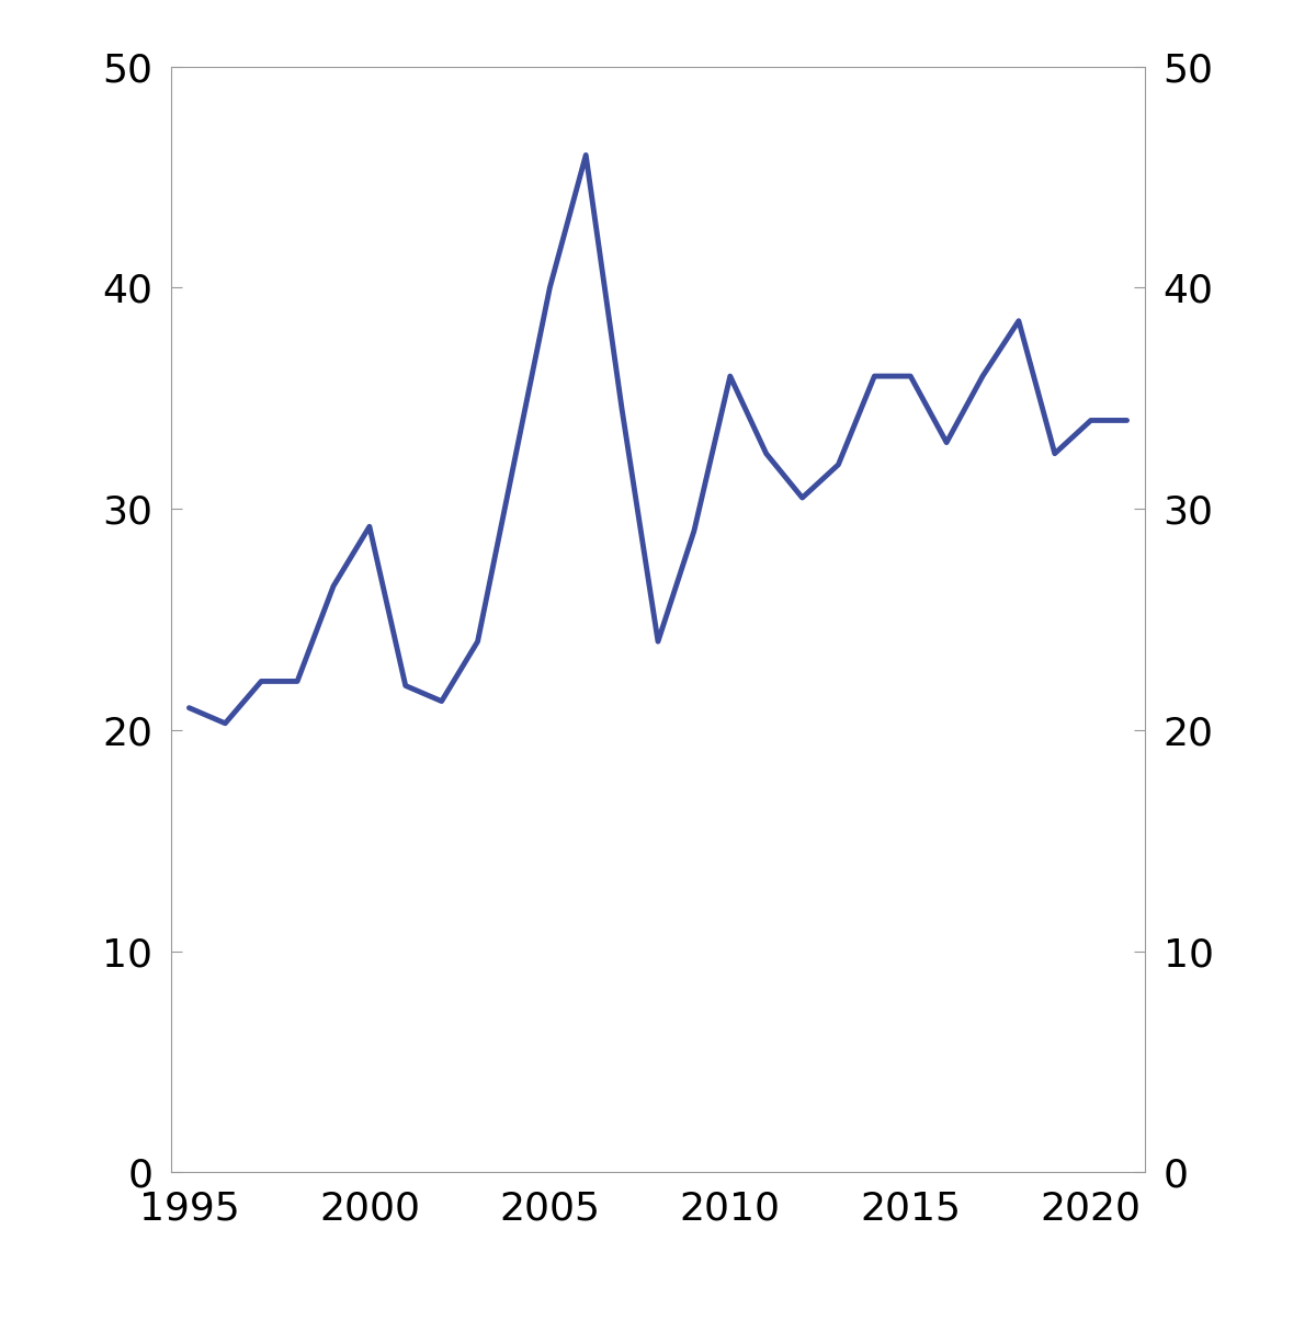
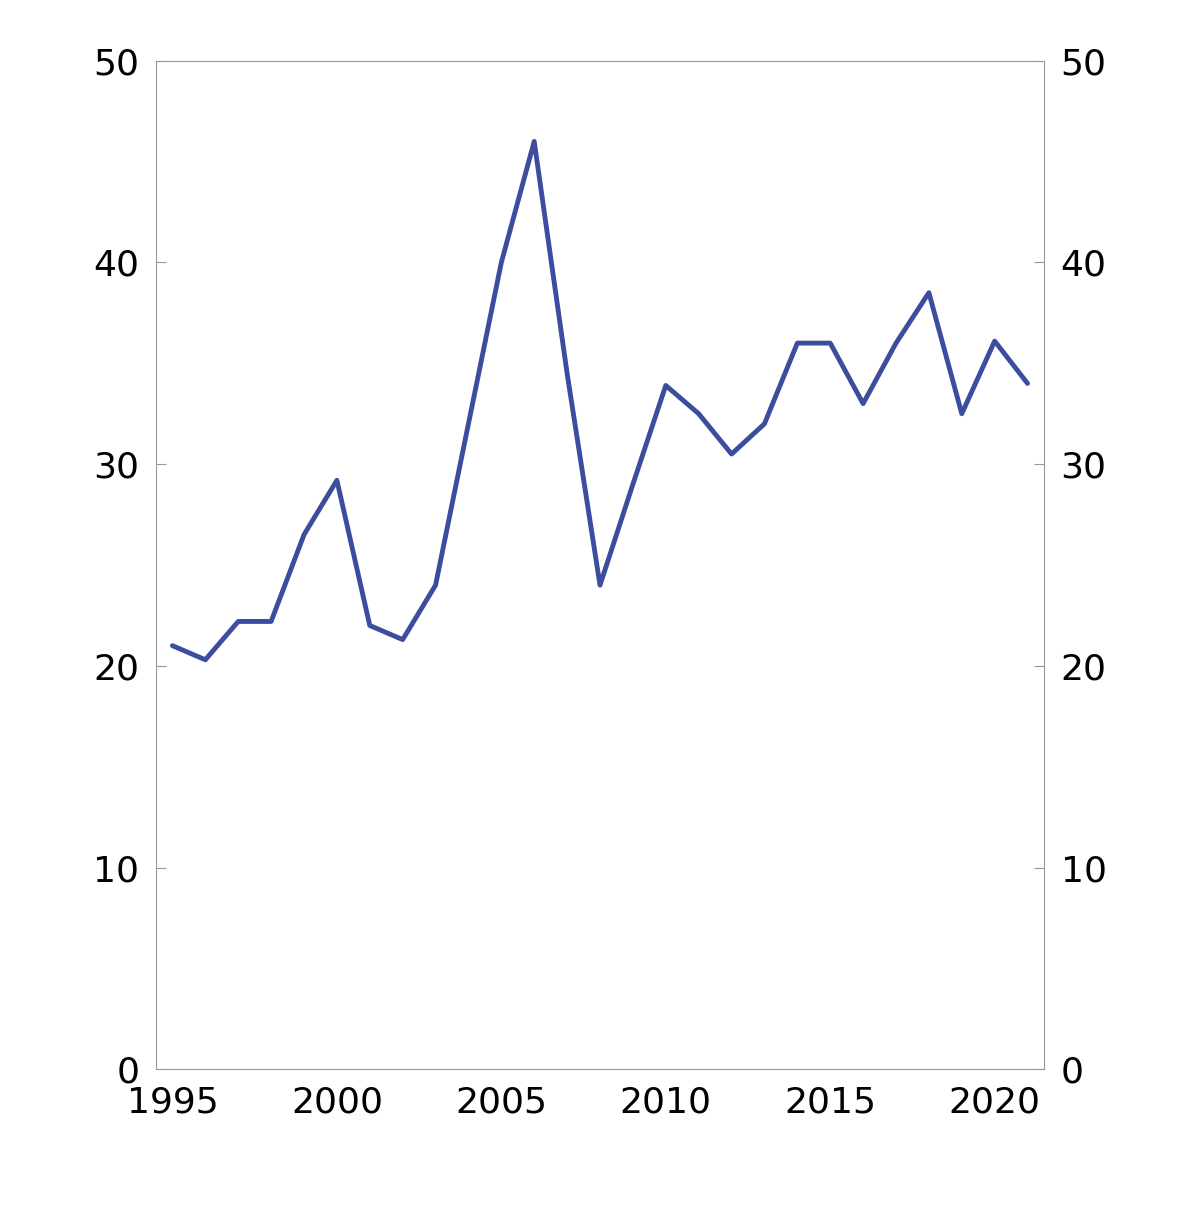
2010: 36.0 -> 33.9
2020: 34.0 -> 36.1
